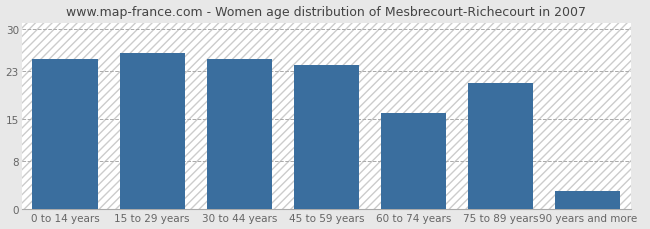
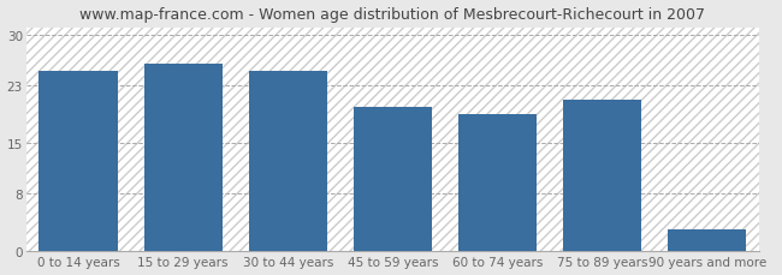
45 to 59 years: 24 -> 20
60 to 74 years: 16 -> 19
